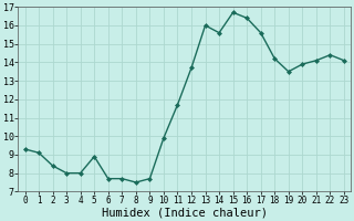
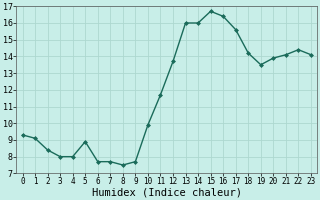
14: 15.6 -> 16.0
